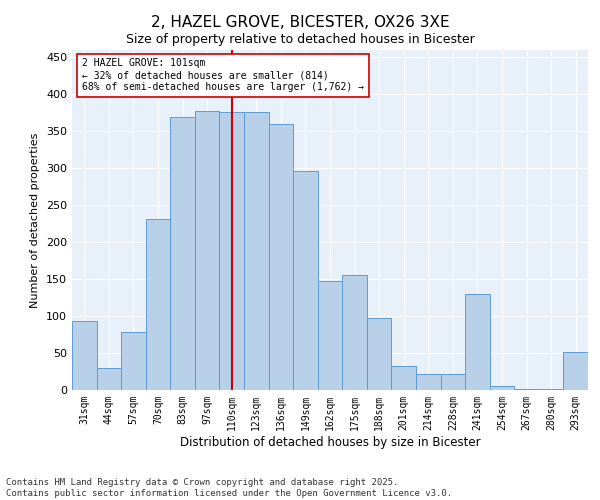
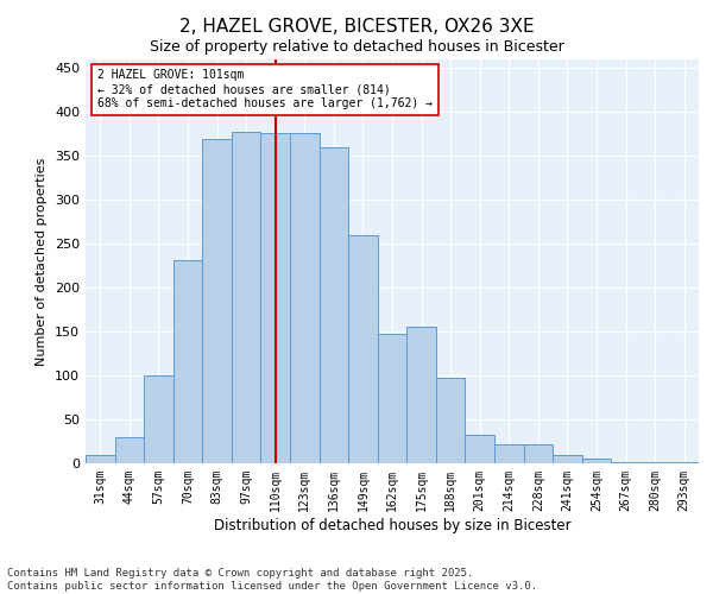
31sqm: 94 -> 9
57sqm: 78 -> 100
149sqm: 296 -> 260
241sqm: 130 -> 10
293sqm: 52 -> 1
